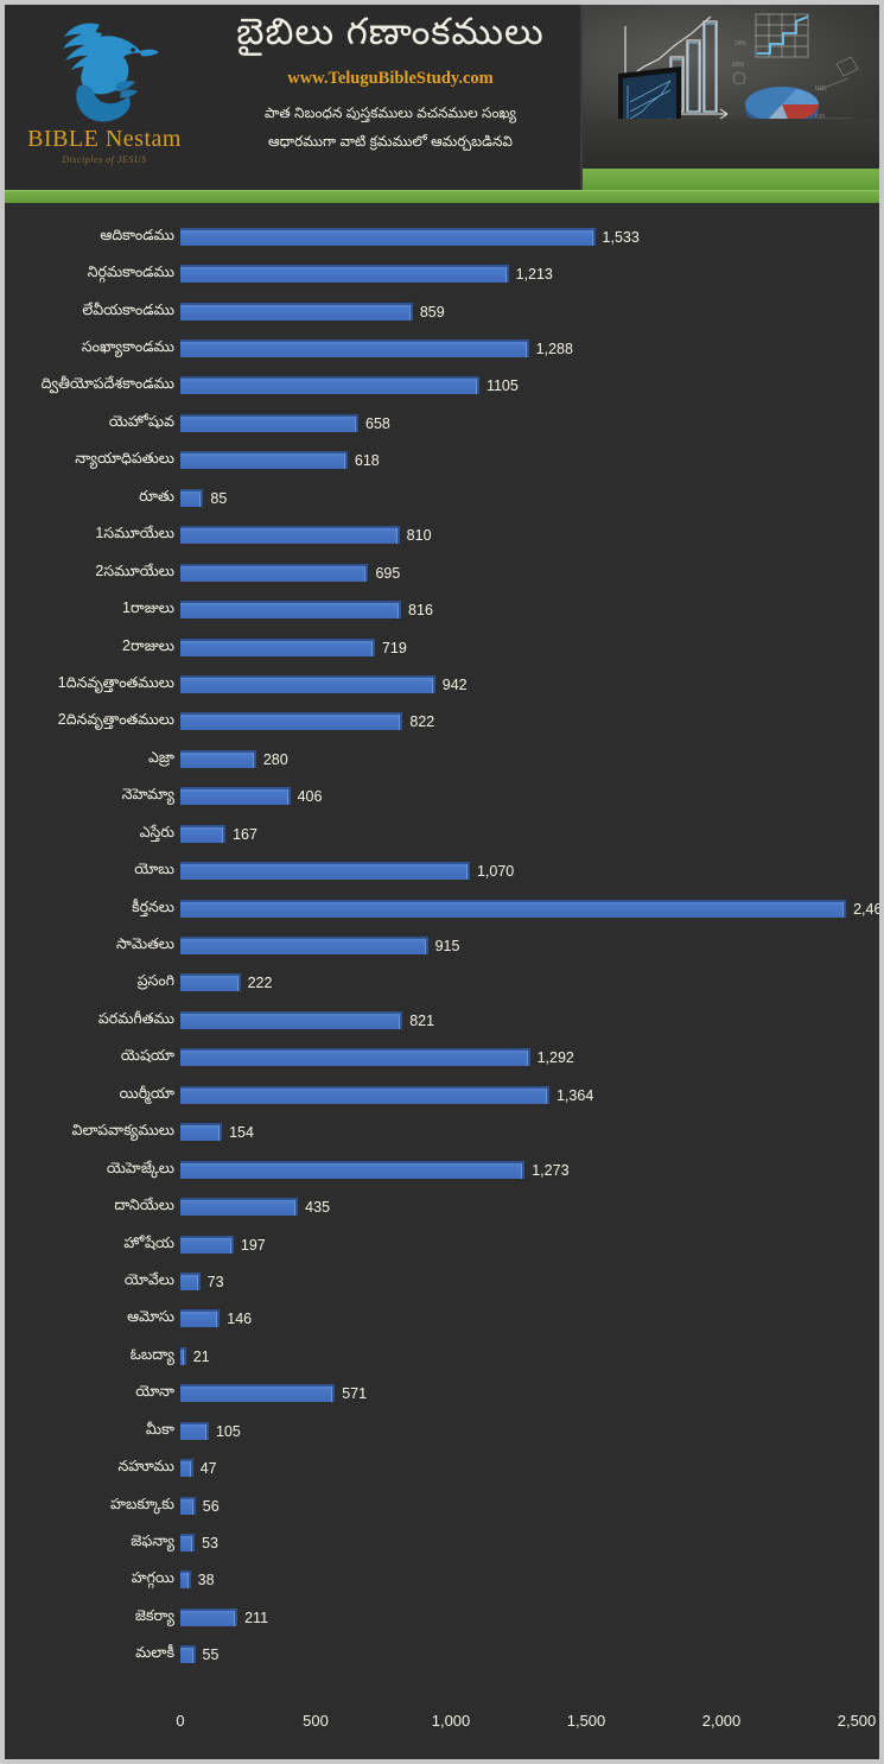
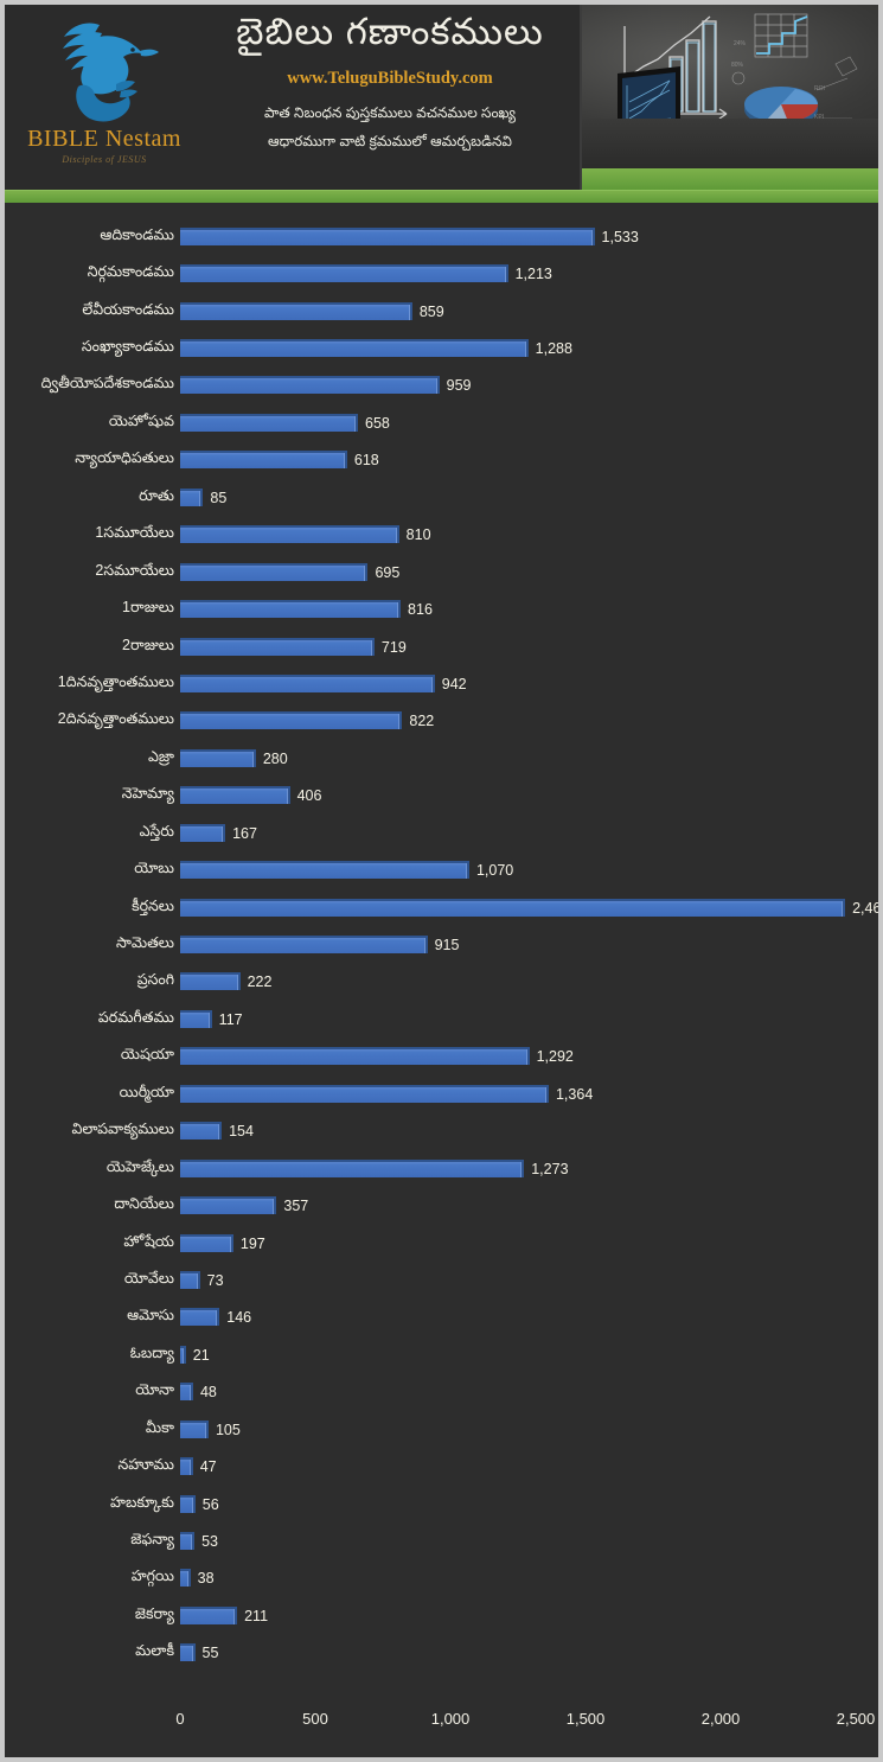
ద్వితీయోపదేశకాండము: 1105 -> 959
పరమగీతము: 821 -> 117
దానియేలు: 435 -> 357
యోనా: 571 -> 48
